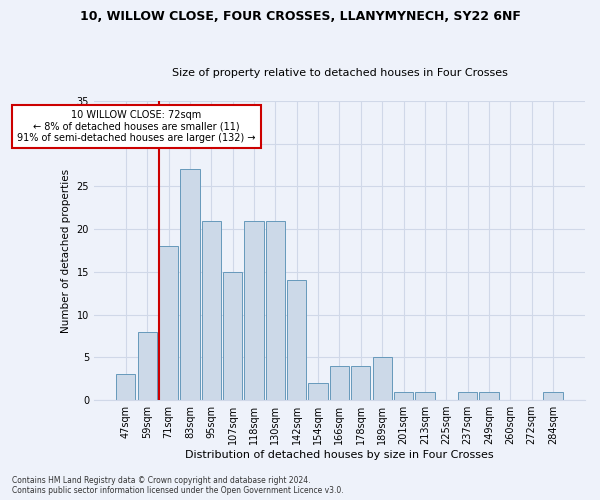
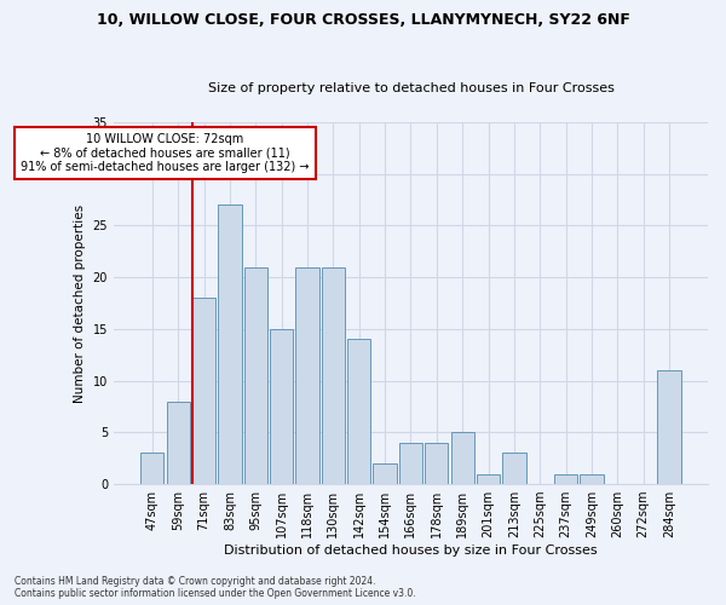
213sqm: 1 -> 3
284sqm: 1 -> 11
